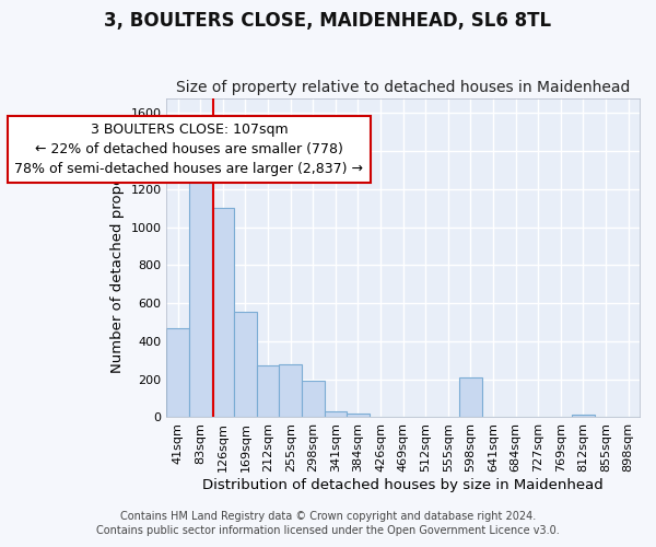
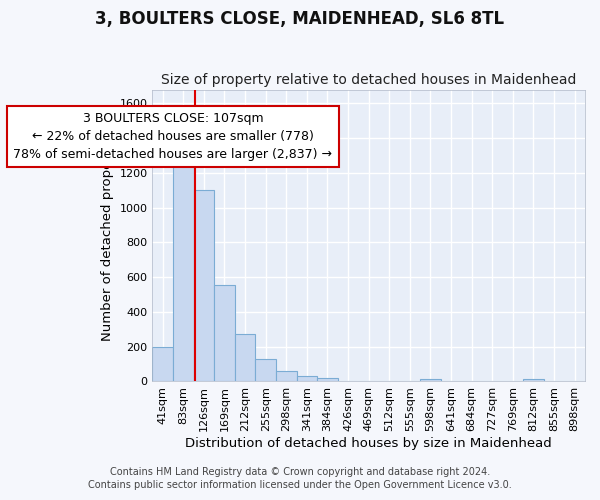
41sqm: 470 -> 200
255sqm: 280 -> 130
298sqm: 190 -> 60
598sqm: 210 -> 20
